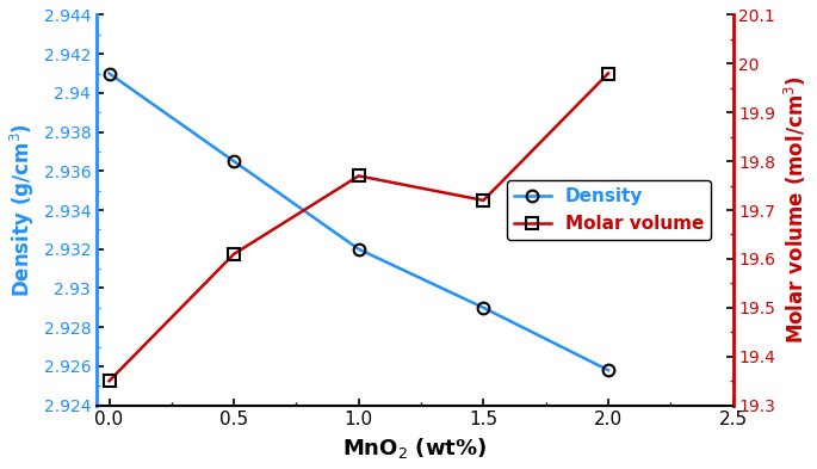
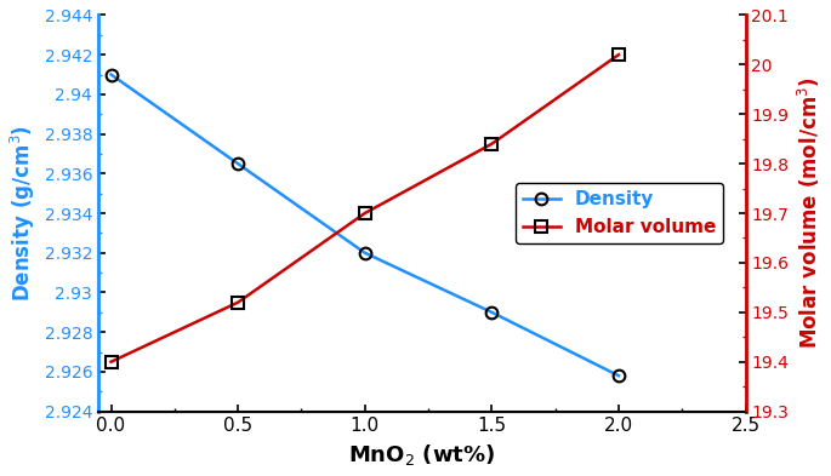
Molar volume/0.0: 19.35 -> 19.40
Molar volume/0.5: 19.61 -> 19.52
Molar volume/1.0: 19.77 -> 19.70
Molar volume/1.5: 19.72 -> 19.84
Molar volume/2.0: 19.98 -> 20.02
